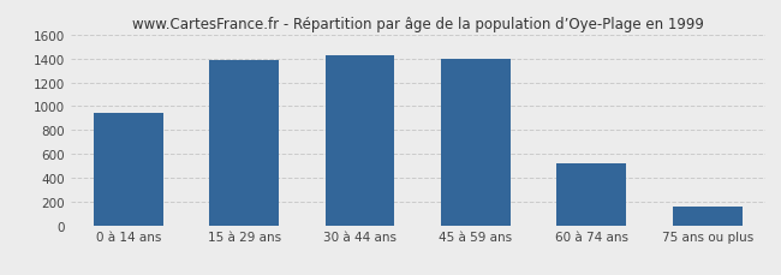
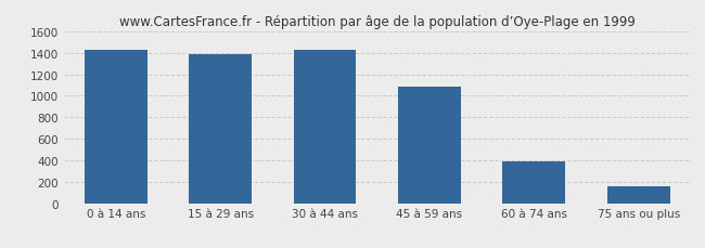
0 à 14 ans: 940 -> 1430
45 à 59 ans: 1400 -> 1090
60 à 74 ans: 520 -> 390
